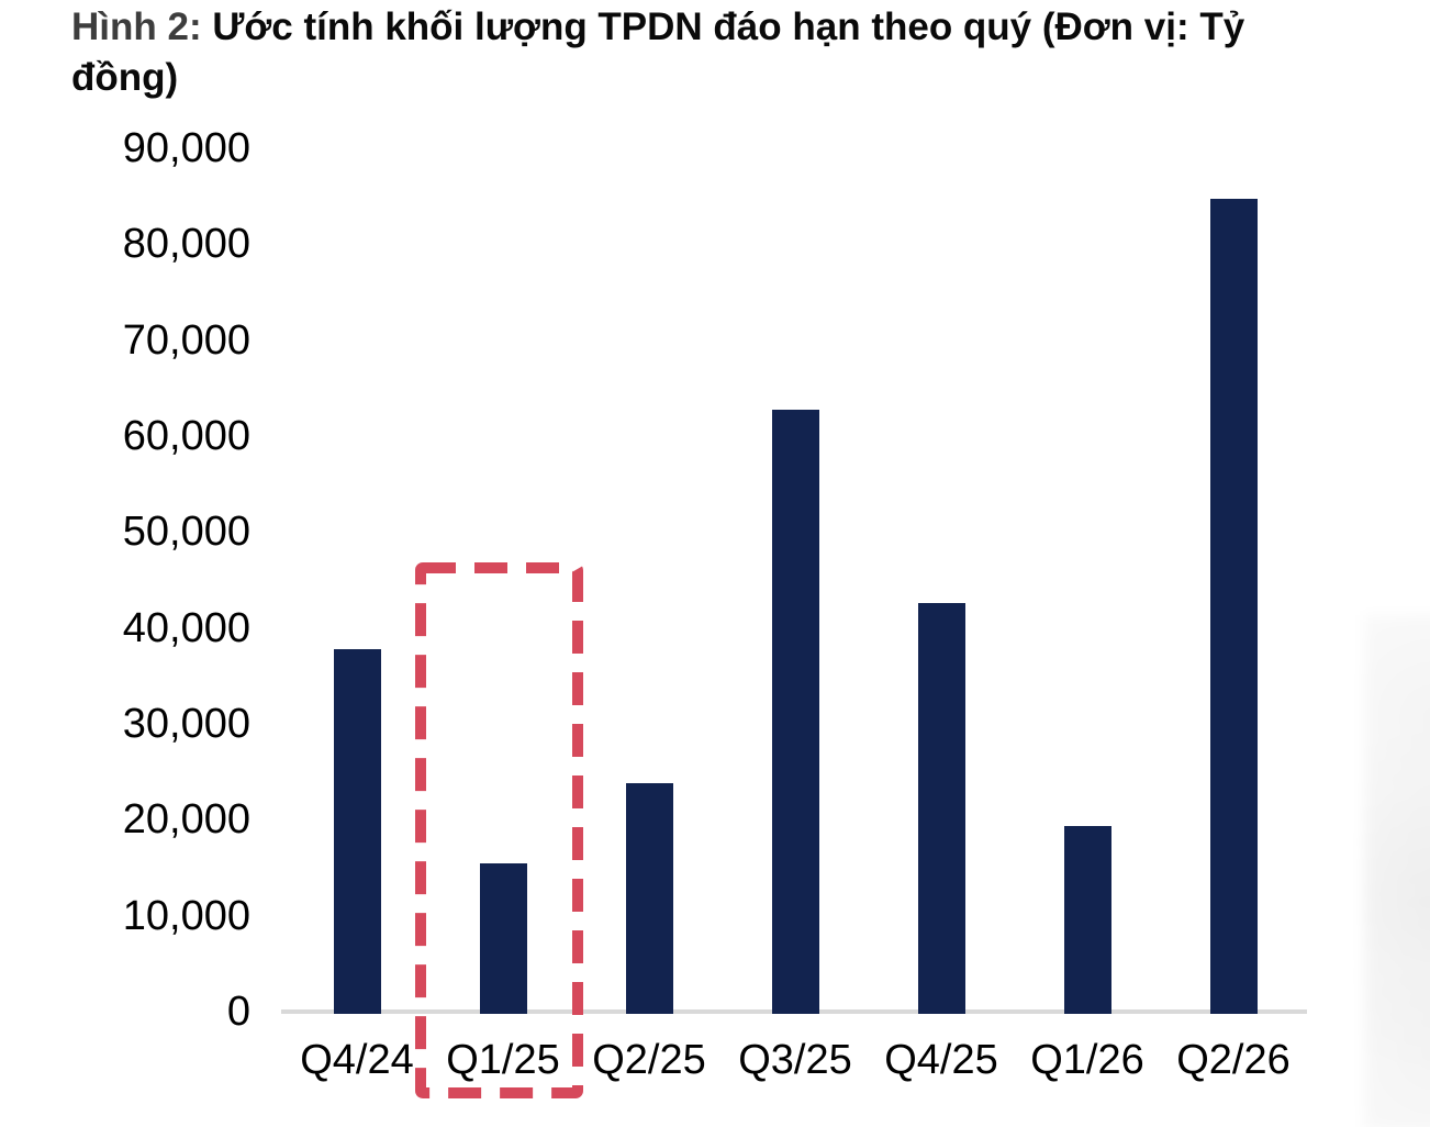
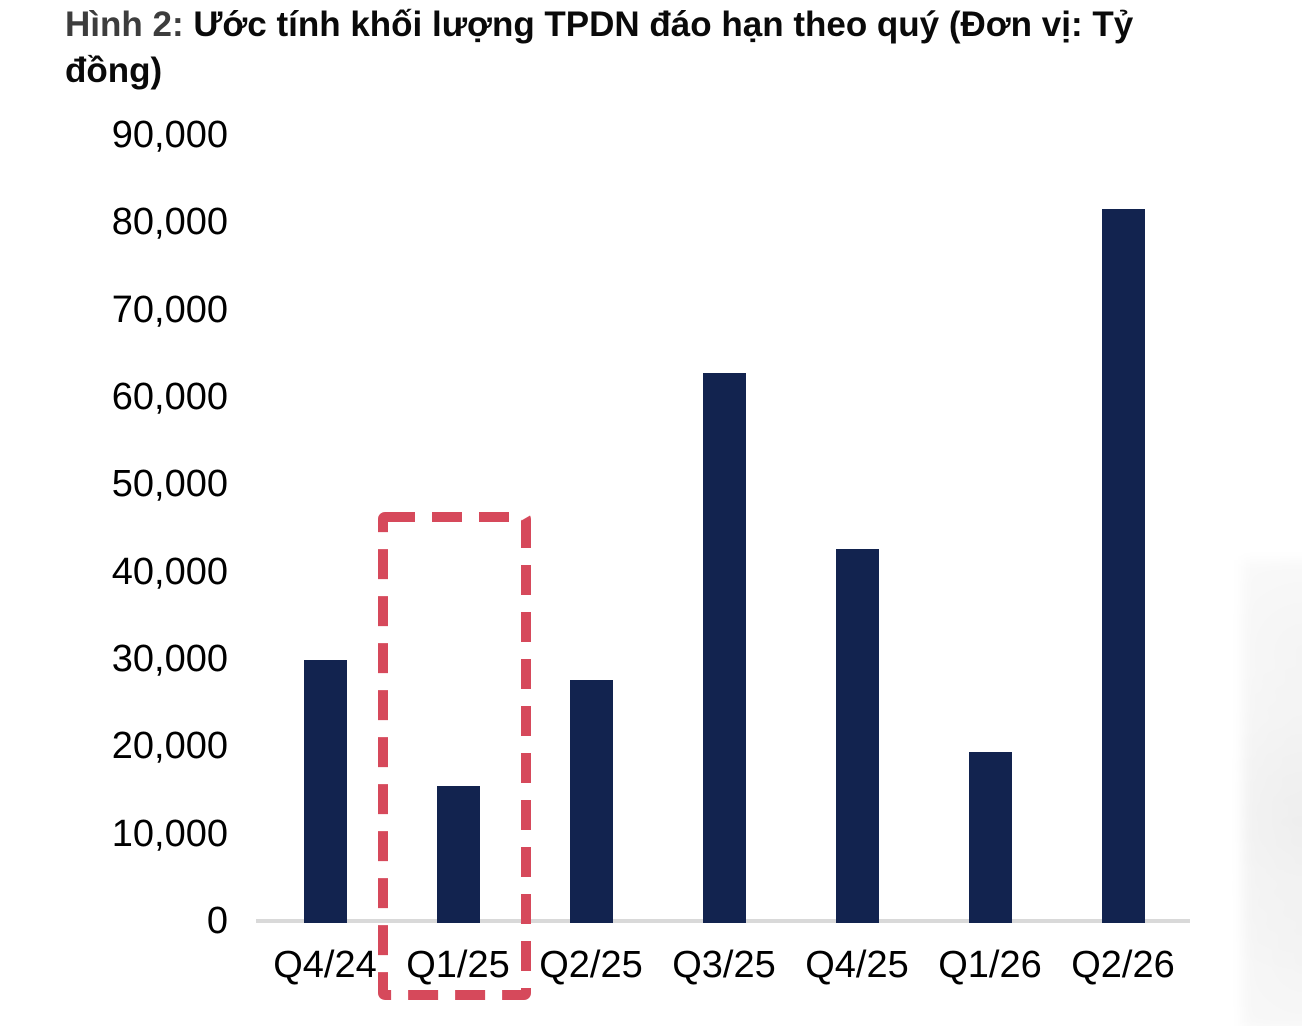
Q4/24: 38000 -> 30000
Q2/25: 24000 -> 28000
Q2/26: 85000 -> 82000
